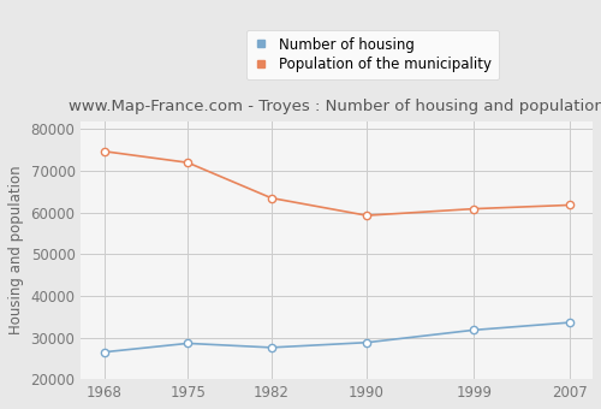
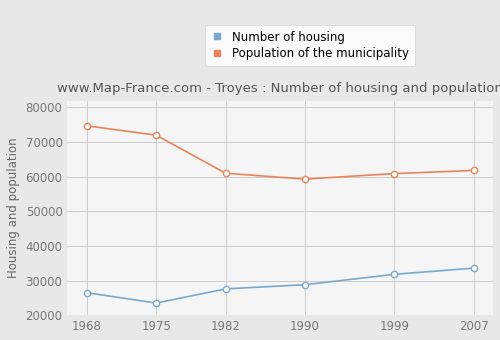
Number of housing/1975: 28600 -> 23500
Population of the municipality/1982: 63500 -> 61000
